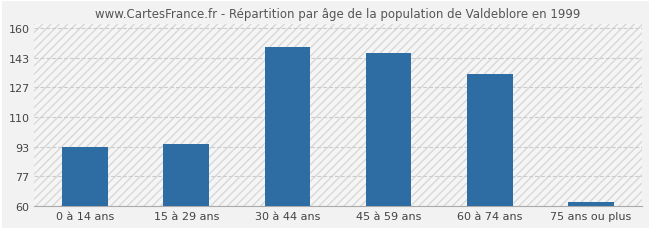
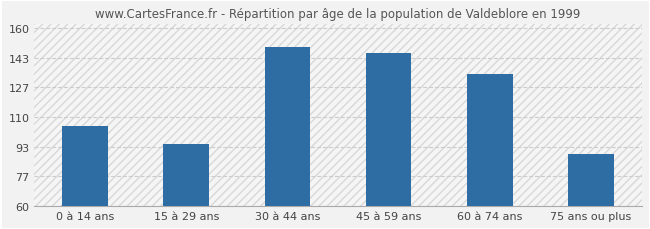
0 à 14 ans: 93 -> 105
75 ans ou plus: 62 -> 89
